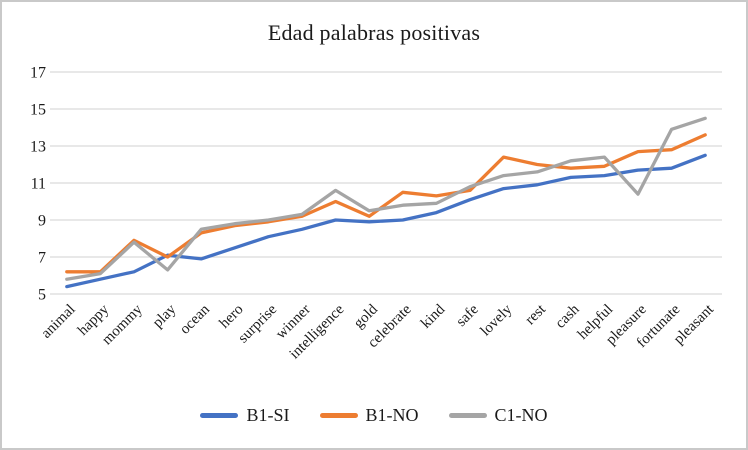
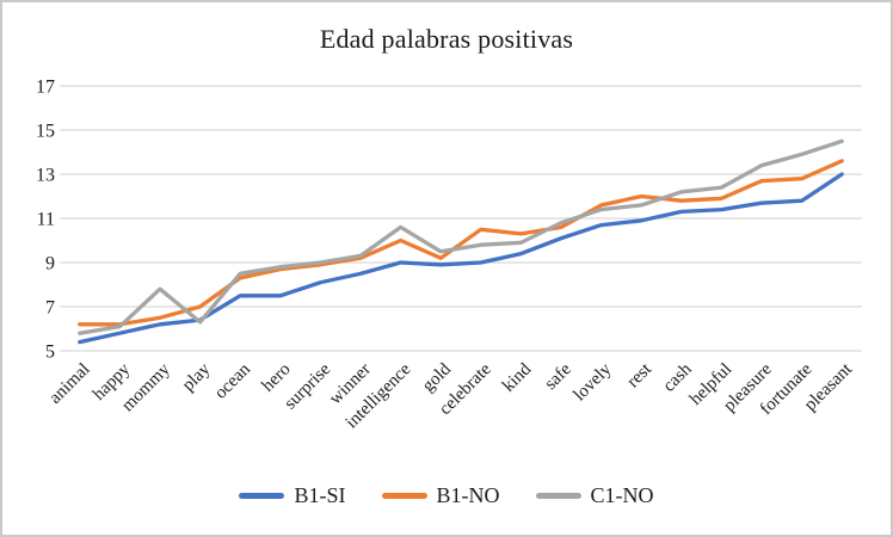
B1-NO/mommy: 7.9 -> 6.5
B1-SI/play: 7.1 -> 6.4
B1-SI/ocean: 6.9 -> 7.5
B1-NO/lovely: 12.4 -> 11.6
C1-NO/pleasure: 10.4 -> 13.4
B1-SI/pleasant: 12.5 -> 13.0
